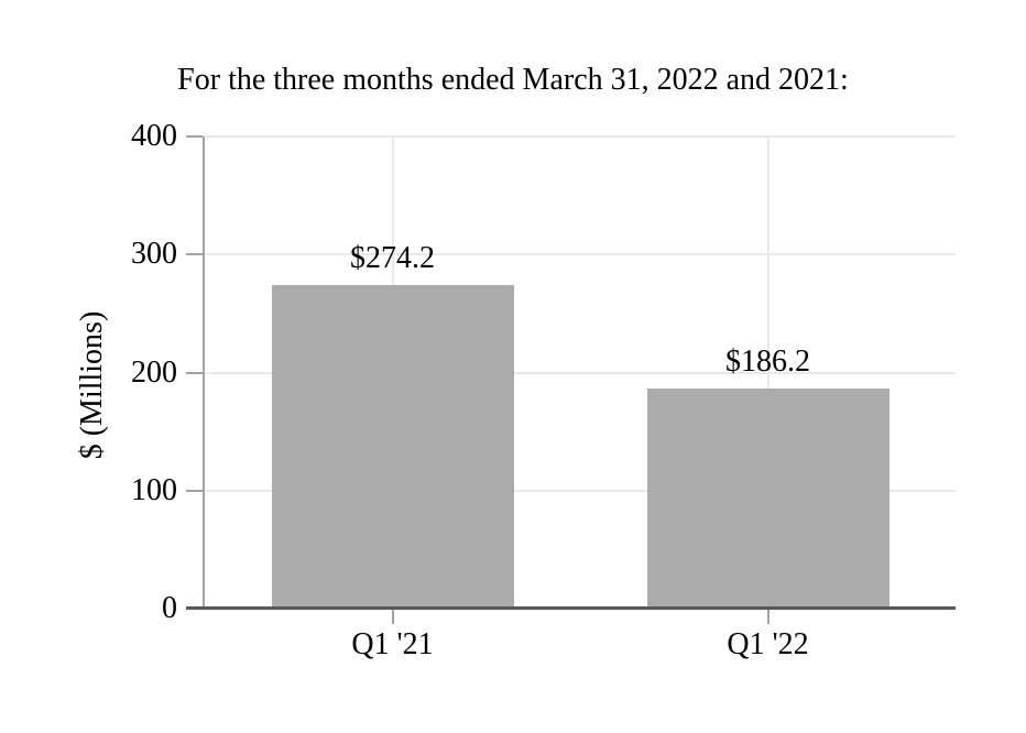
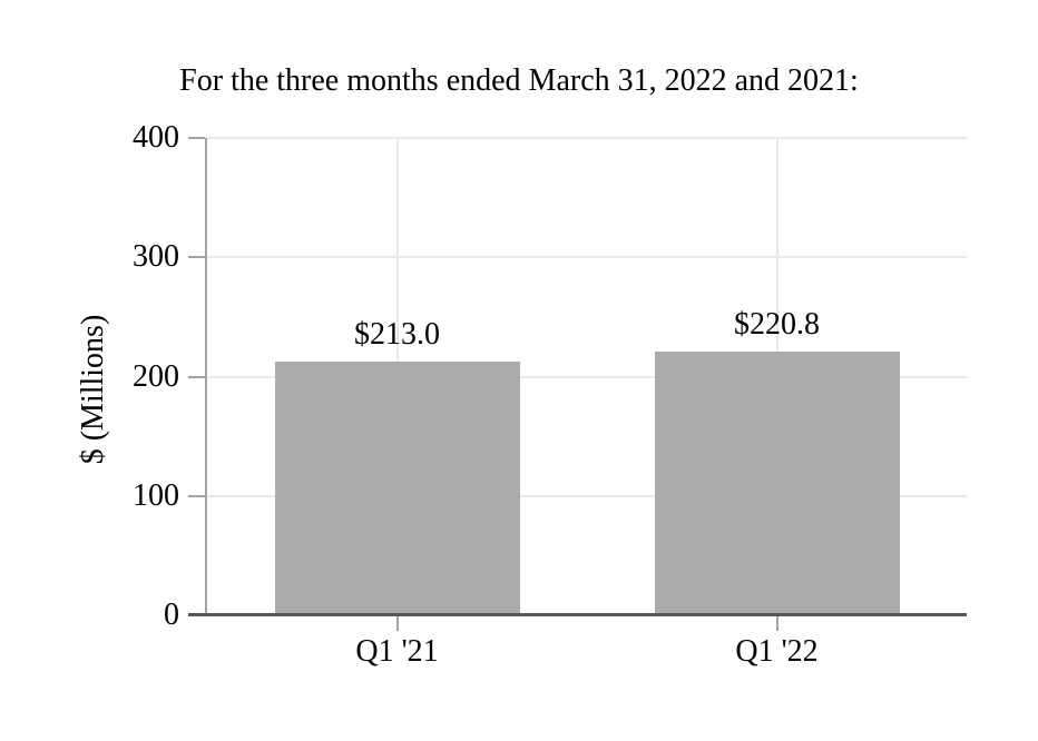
Q1 '21: $274.2 -> $213.0
Q1 '22: $186.2 -> $220.8
